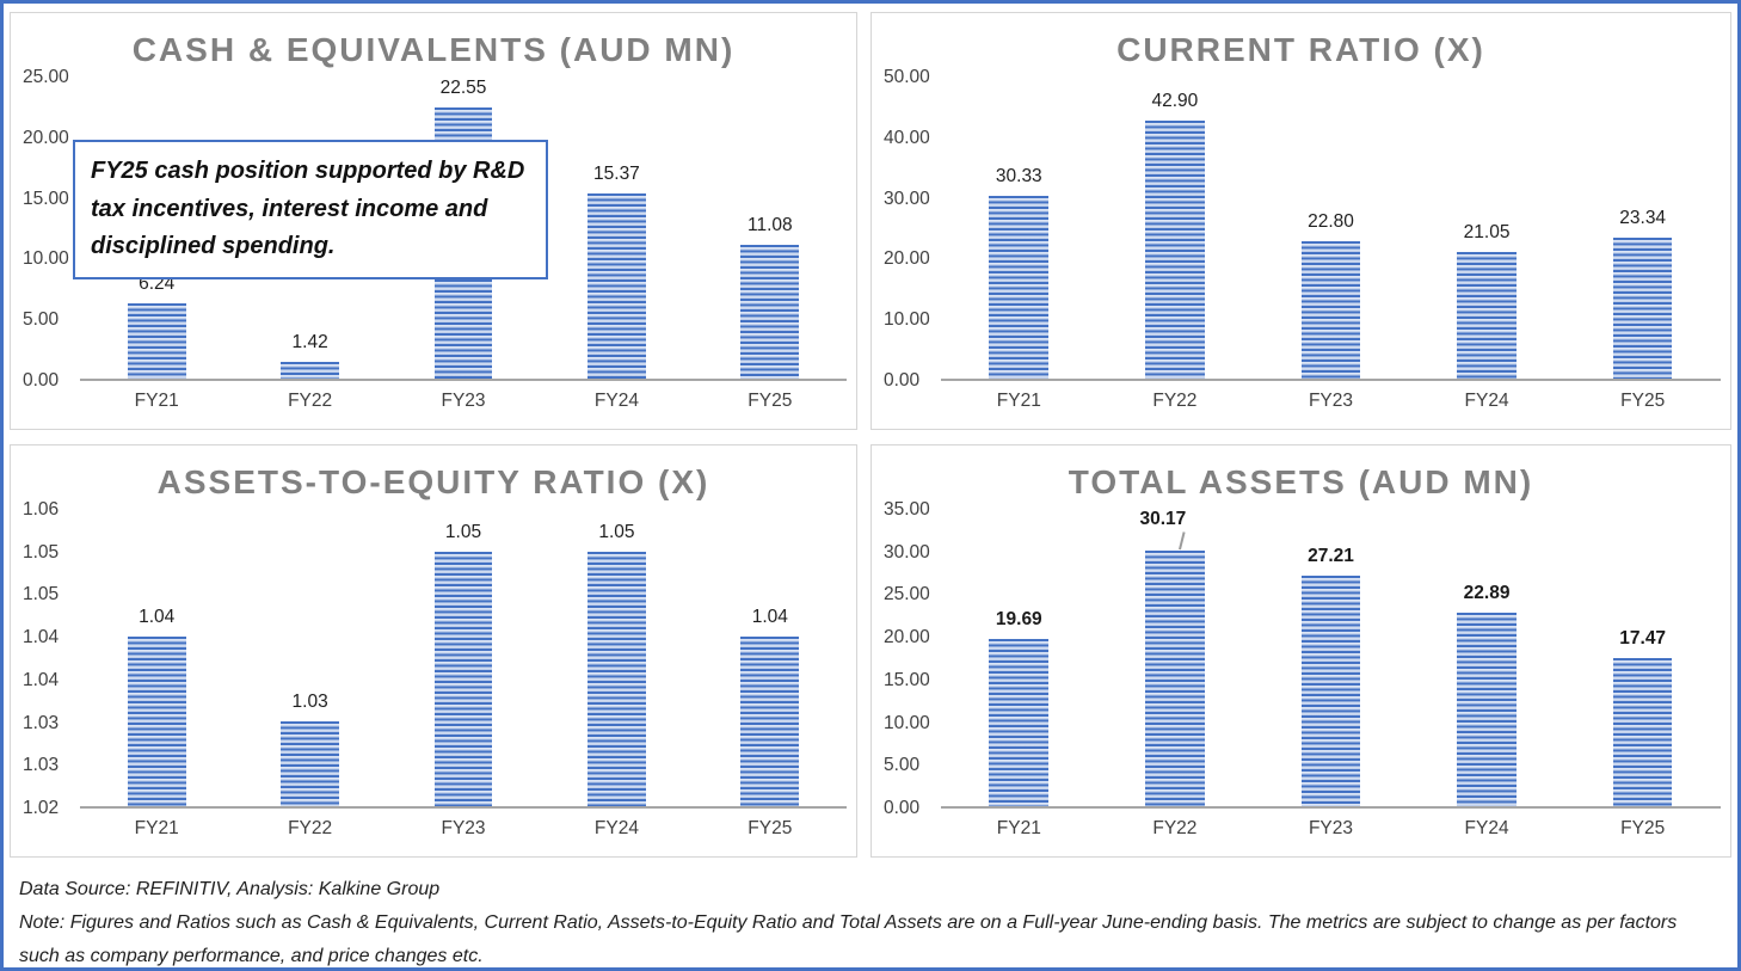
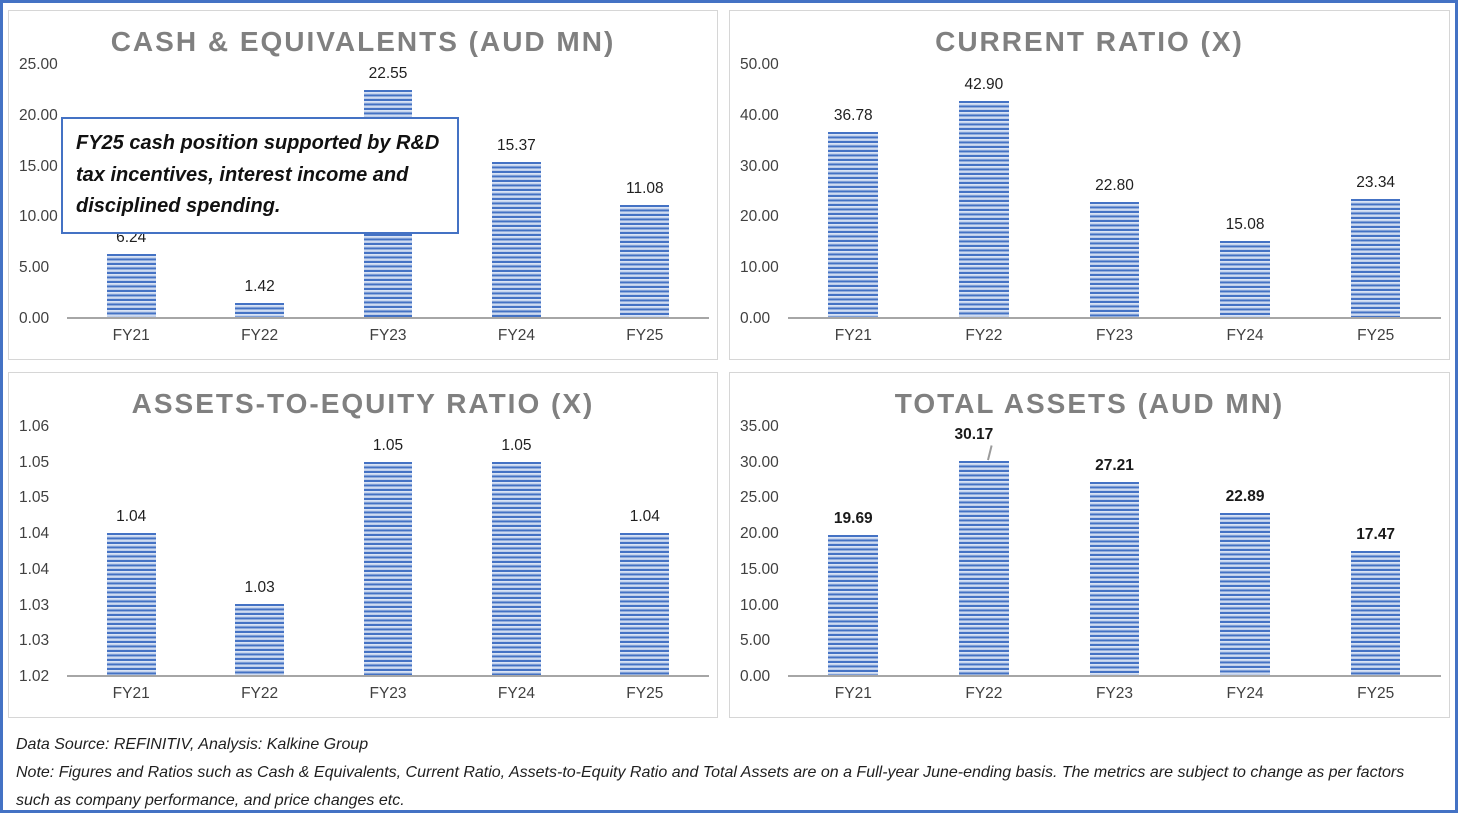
CURRENT RATIO (X)/FY21: 30.33 -> 36.78
CURRENT RATIO (X)/FY24: 21.05 -> 15.08
